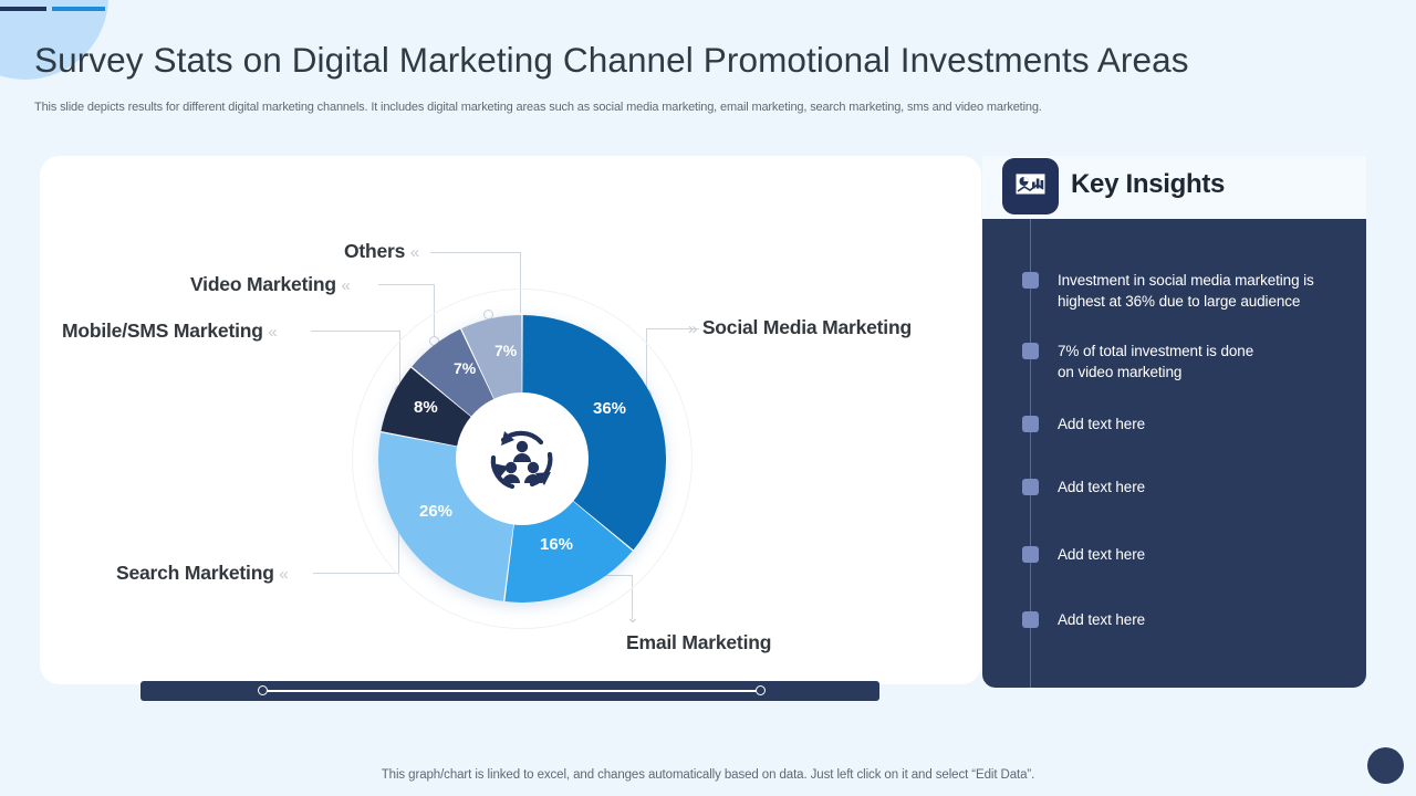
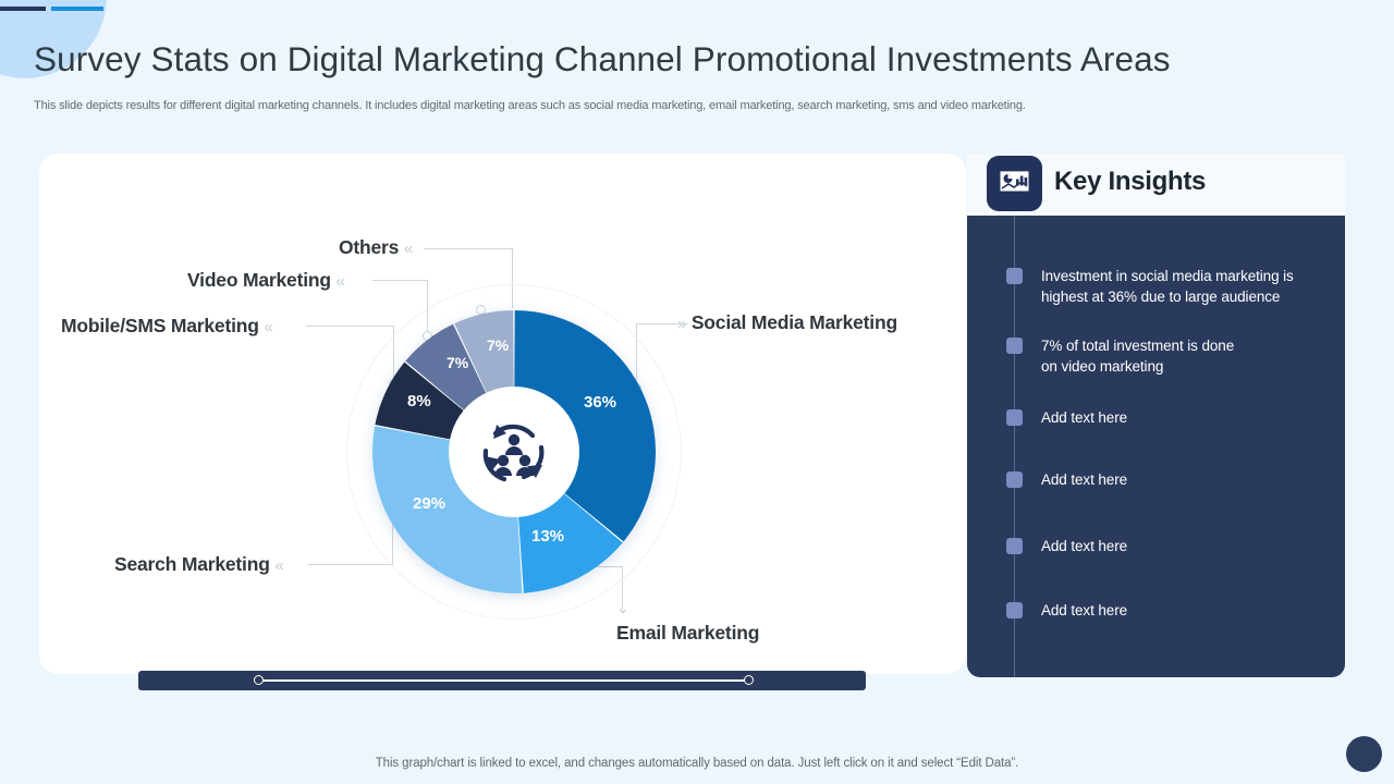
Email Marketing: 16% -> 13%
Search Marketing: 26% -> 29%
